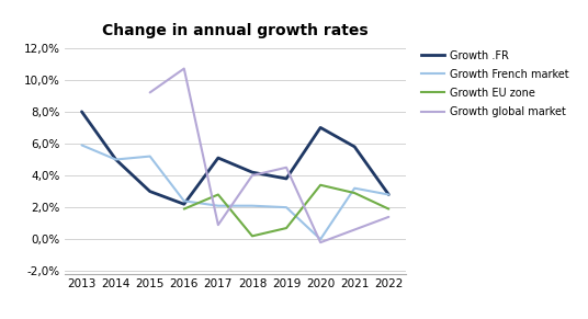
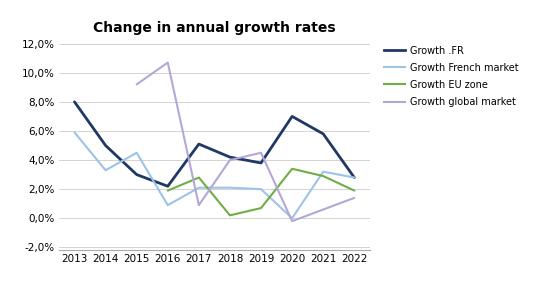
Growth French market/2014: 5,0% -> 3,3%
Growth French market/2015: 5,2% -> 4,5%
Growth French market/2016: 2,4% -> 0,9%
